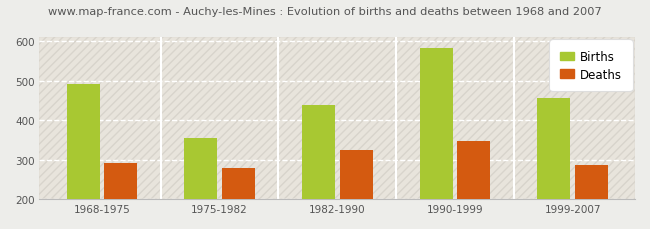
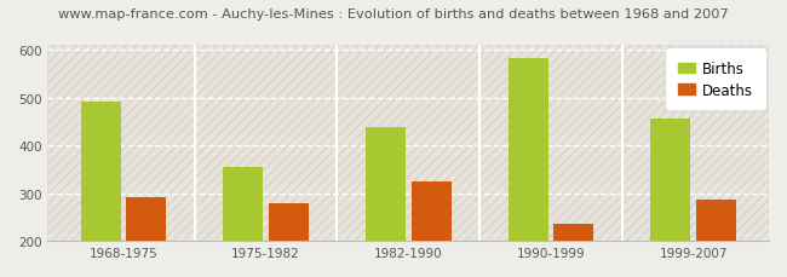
Deaths/1990-1999: 346 -> 235
